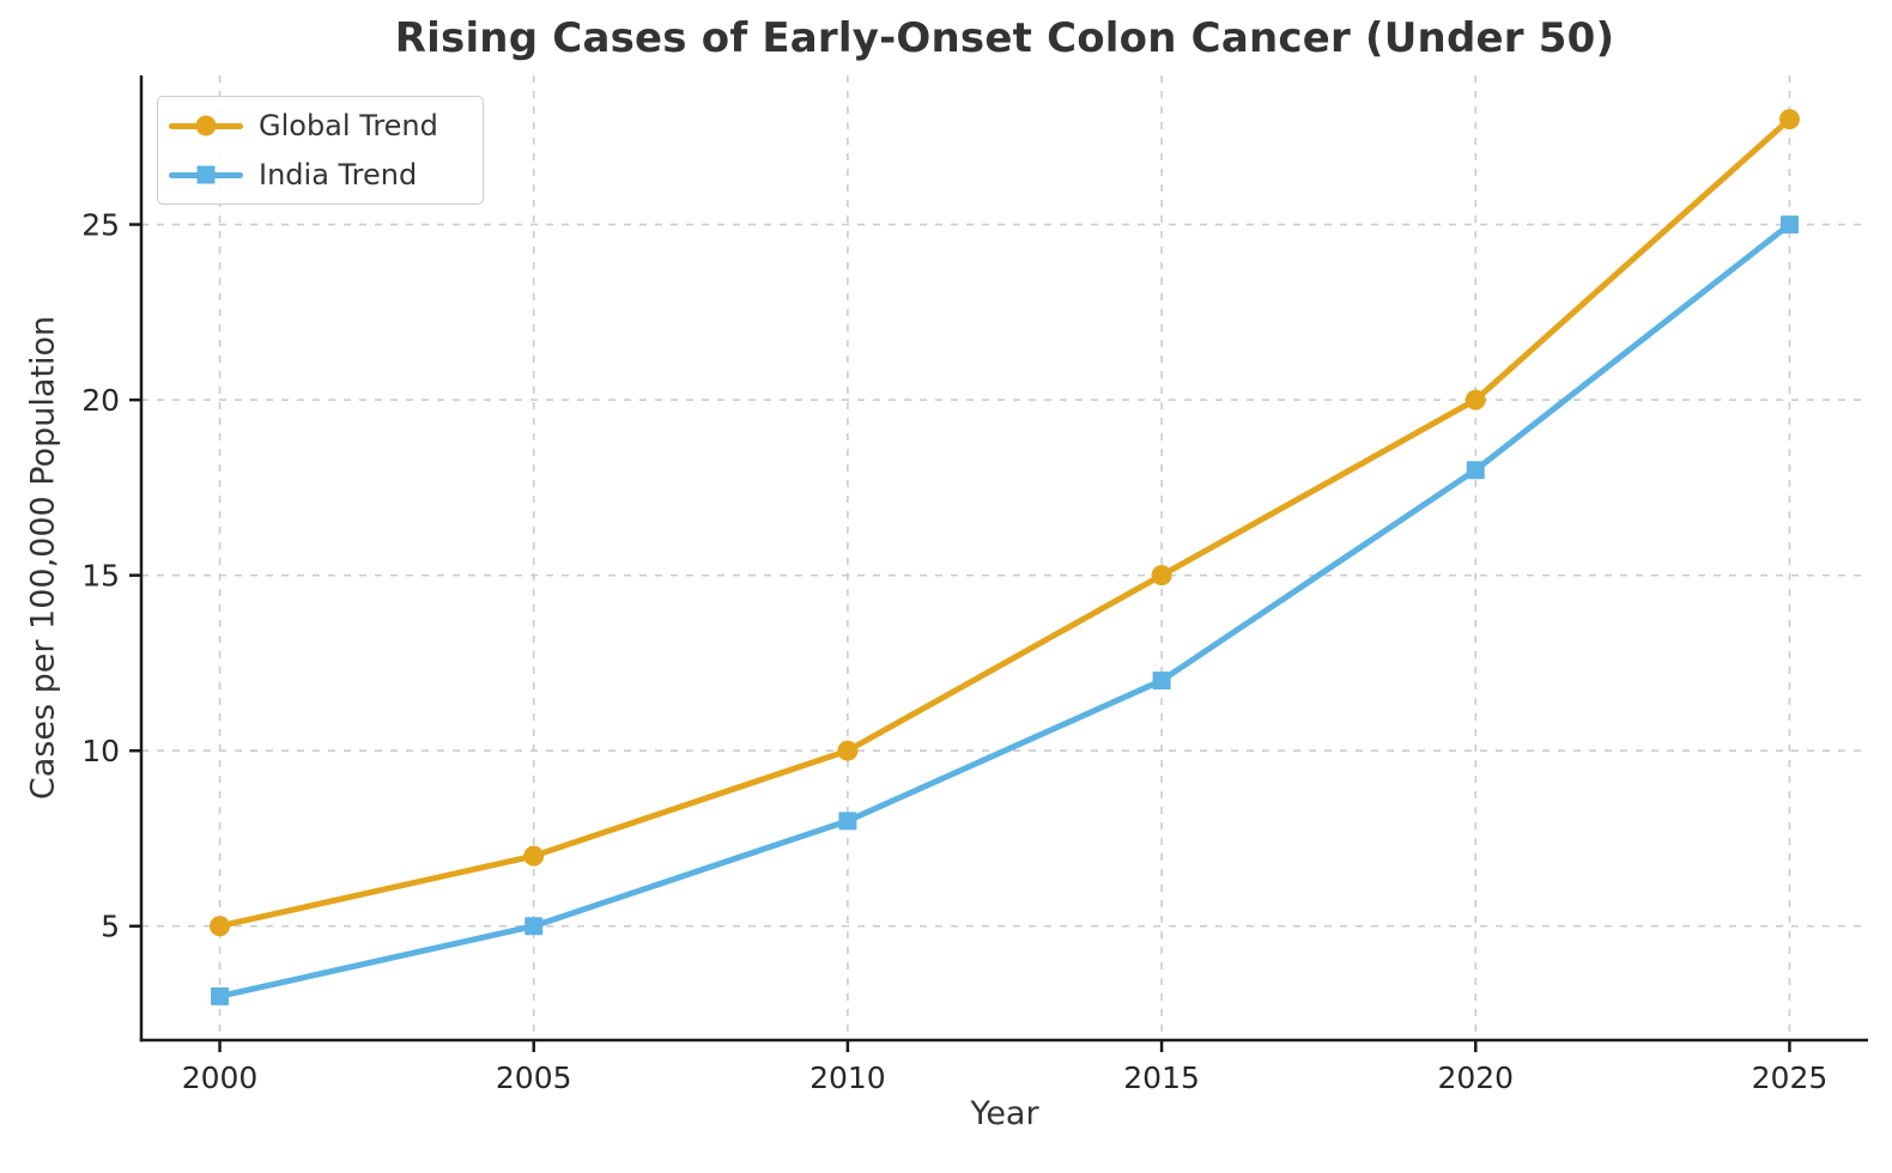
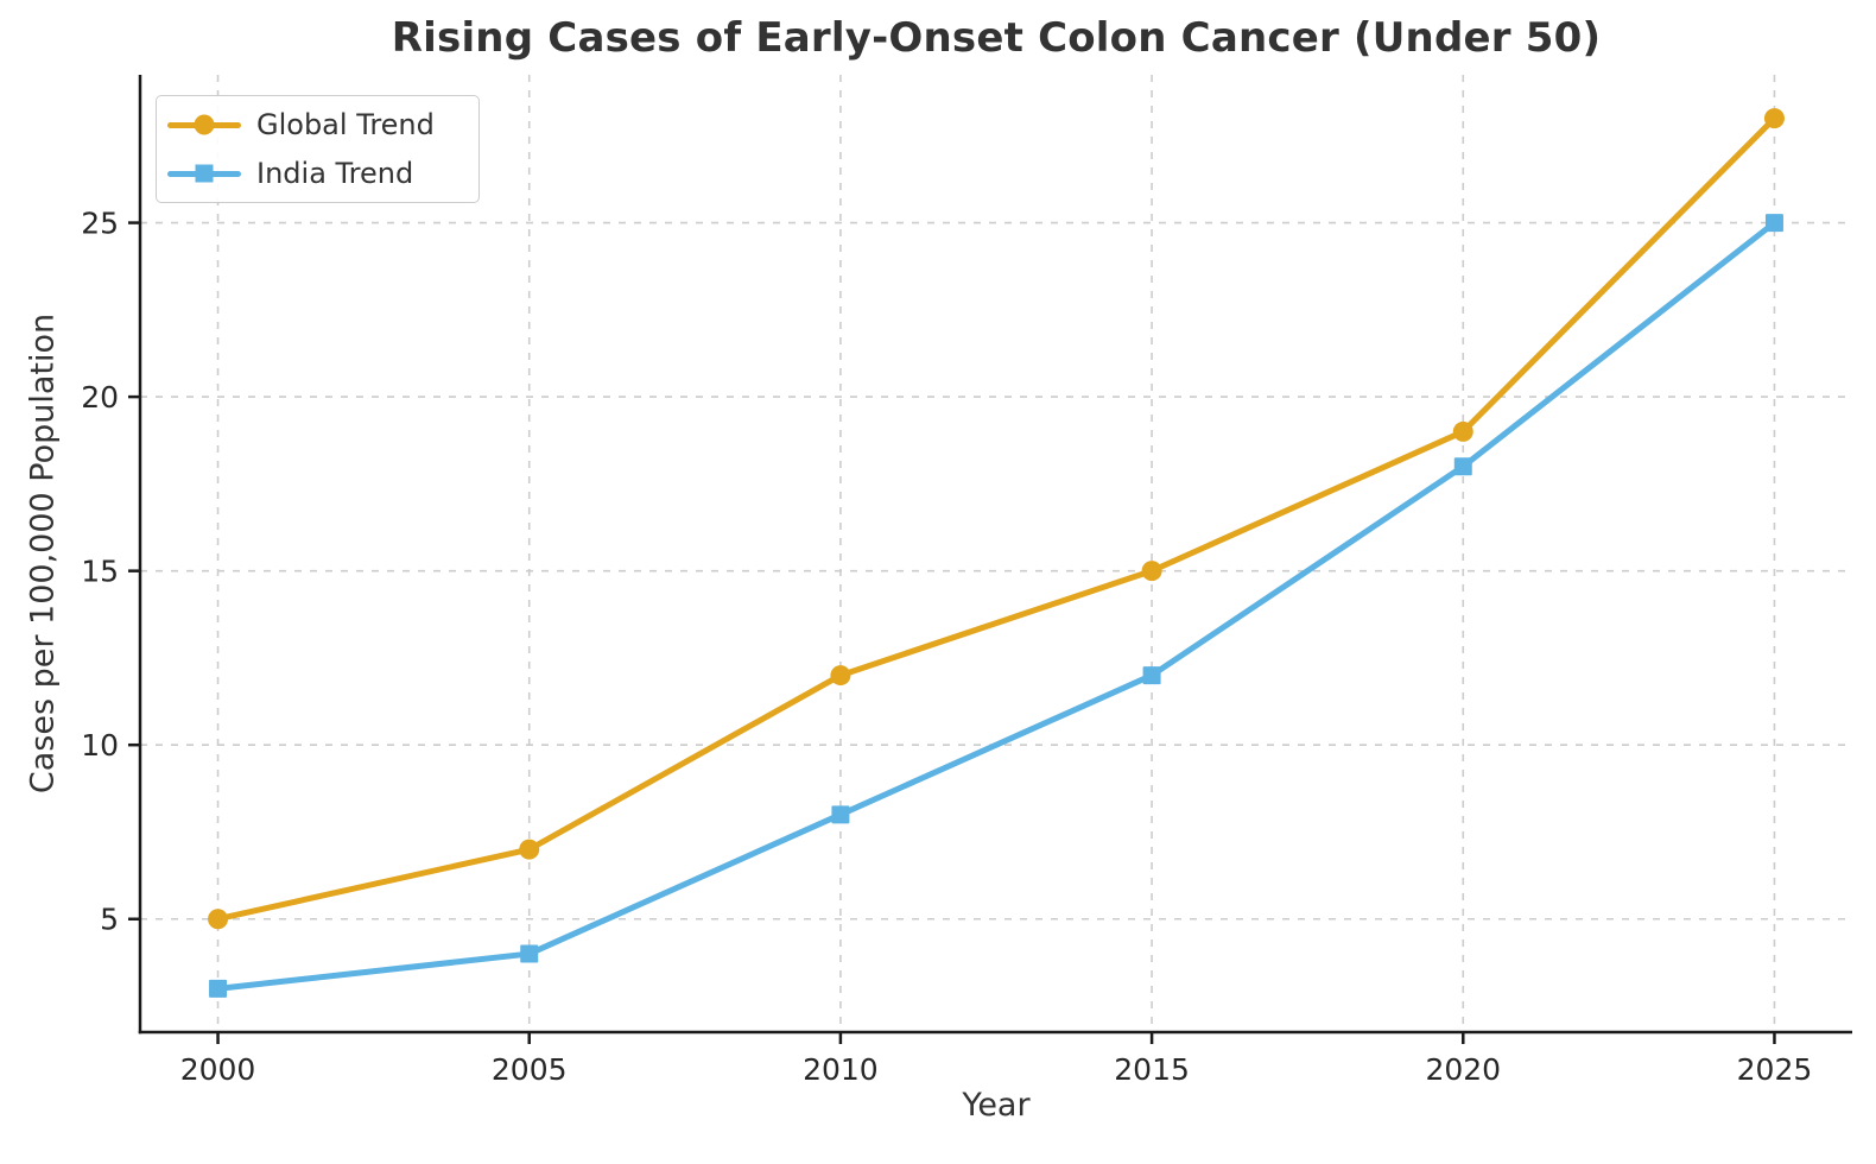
India Trend/2005: 5 -> 4
Global Trend/2010: 10 -> 12
Global Trend/2020: 20 -> 19
